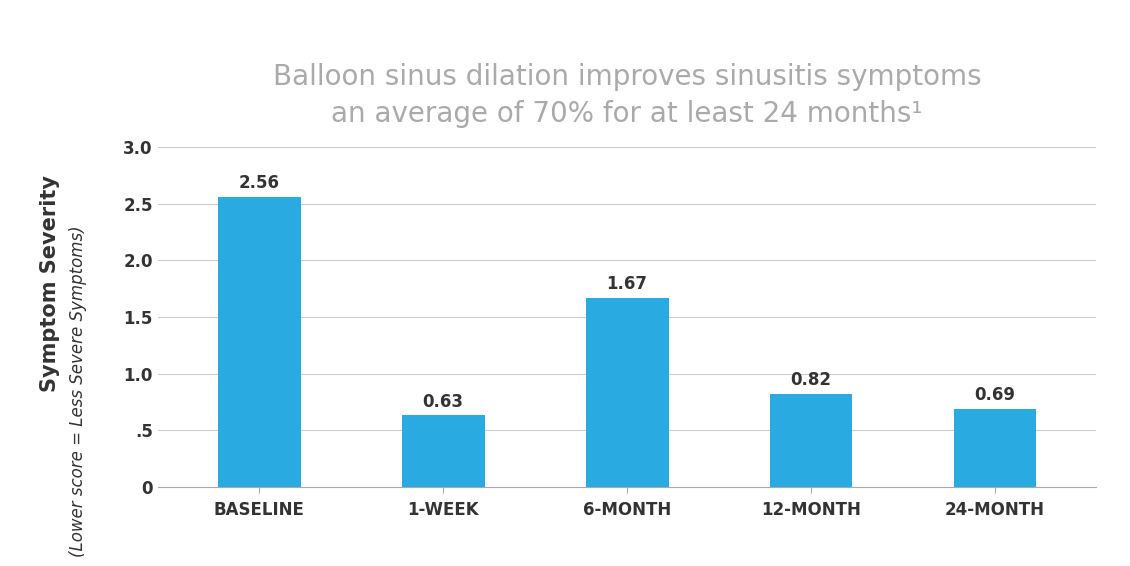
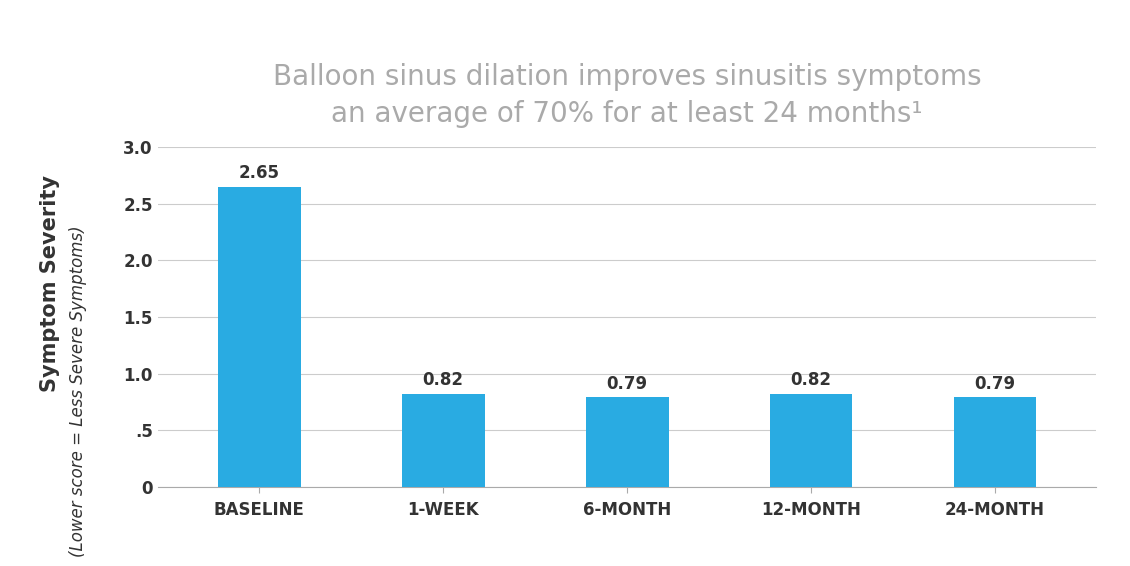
BASELINE: 2.56 -> 2.65
1-WEEK: 0.63 -> 0.82
6-MONTH: 1.67 -> 0.79
24-MONTH: 0.69 -> 0.79
